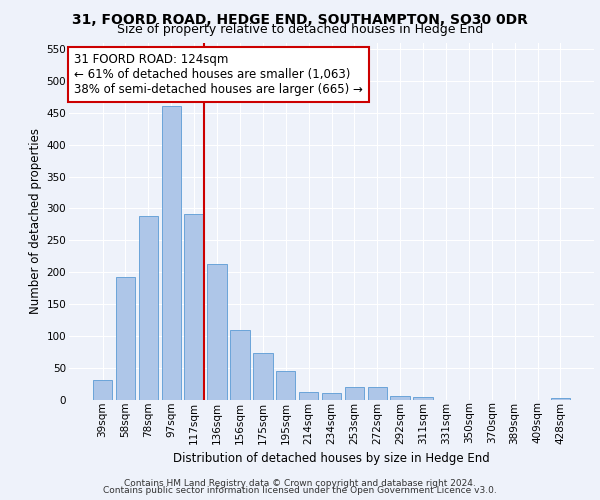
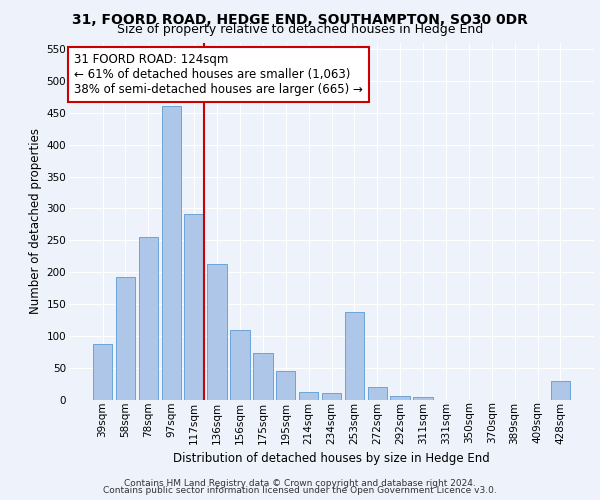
39sqm: 32 -> 88
78sqm: 288 -> 256
253sqm: 20 -> 138
428sqm: 3 -> 30
